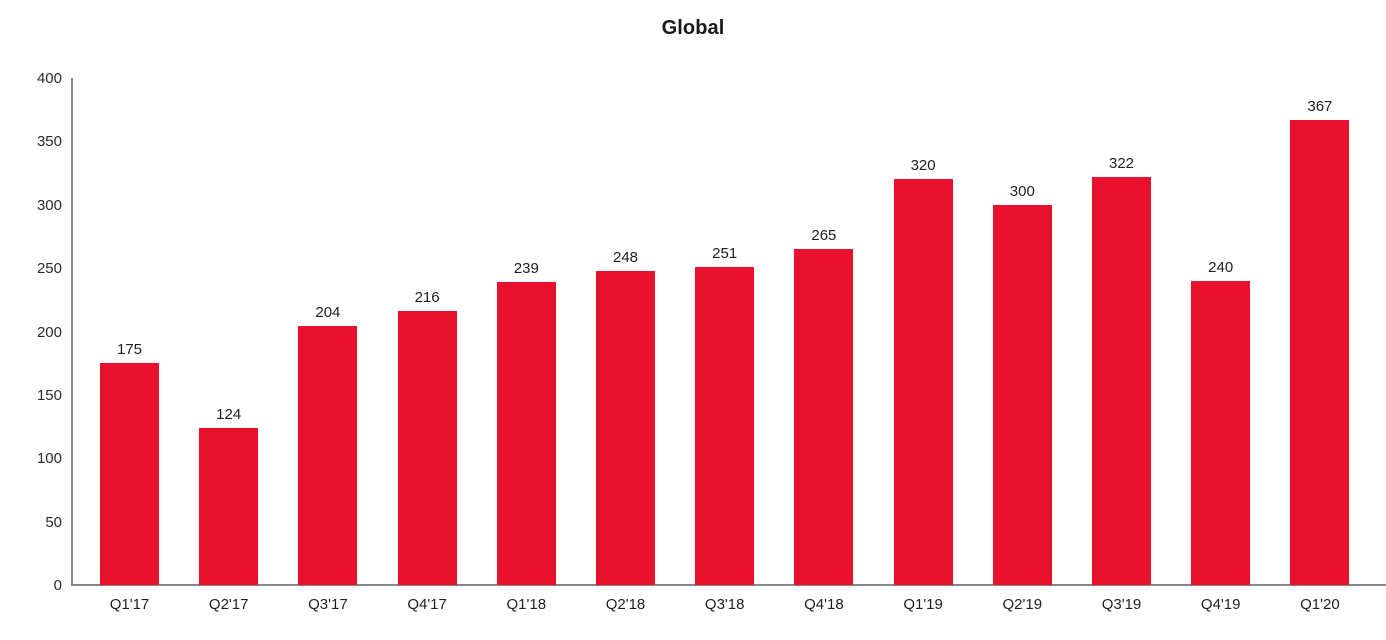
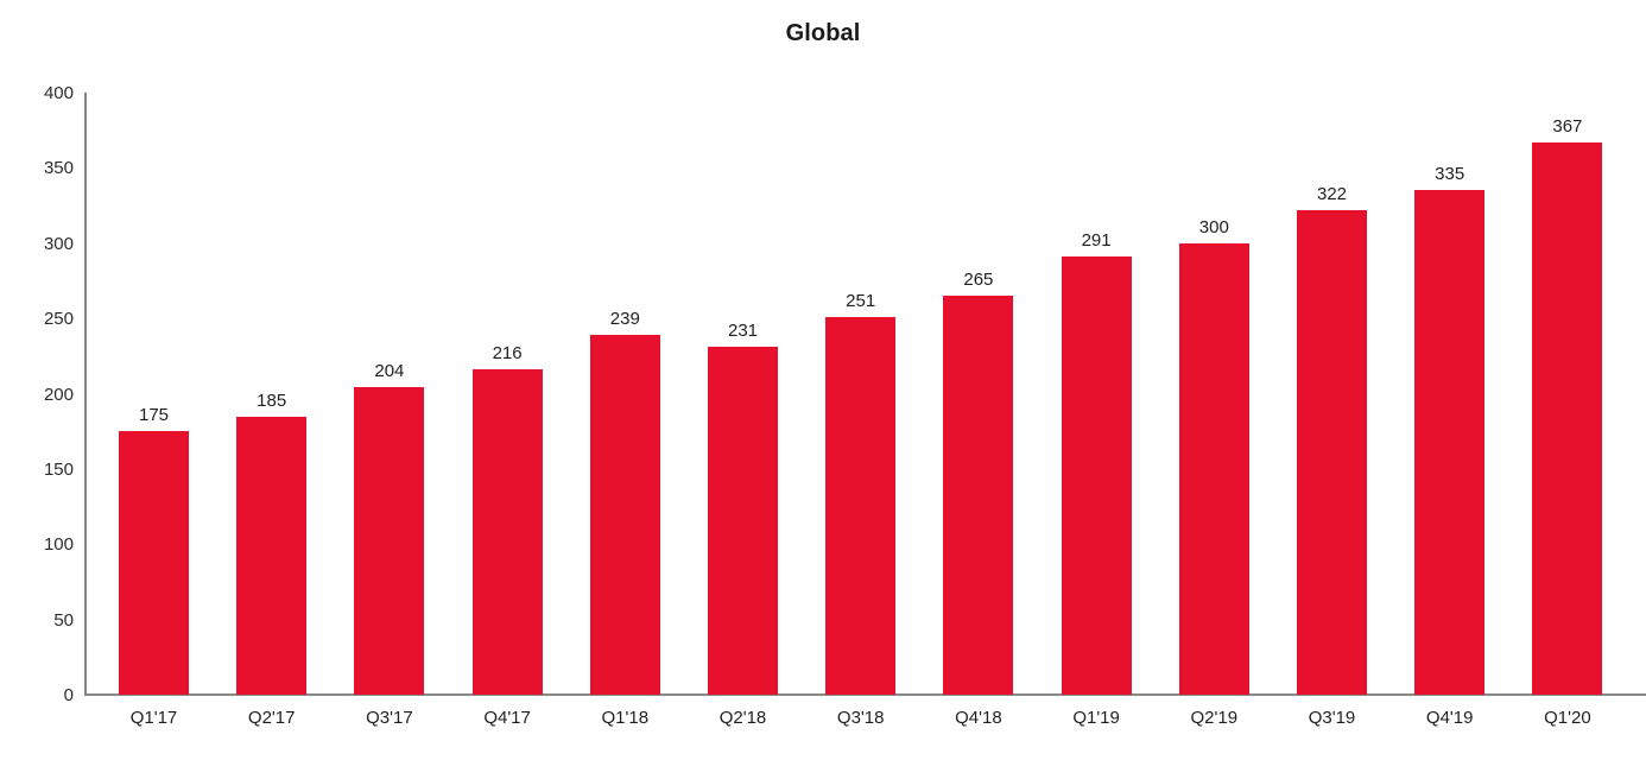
Q2'17: 124 -> 185
Q2'18: 248 -> 231
Q1'19: 320 -> 291
Q4'19: 240 -> 335
